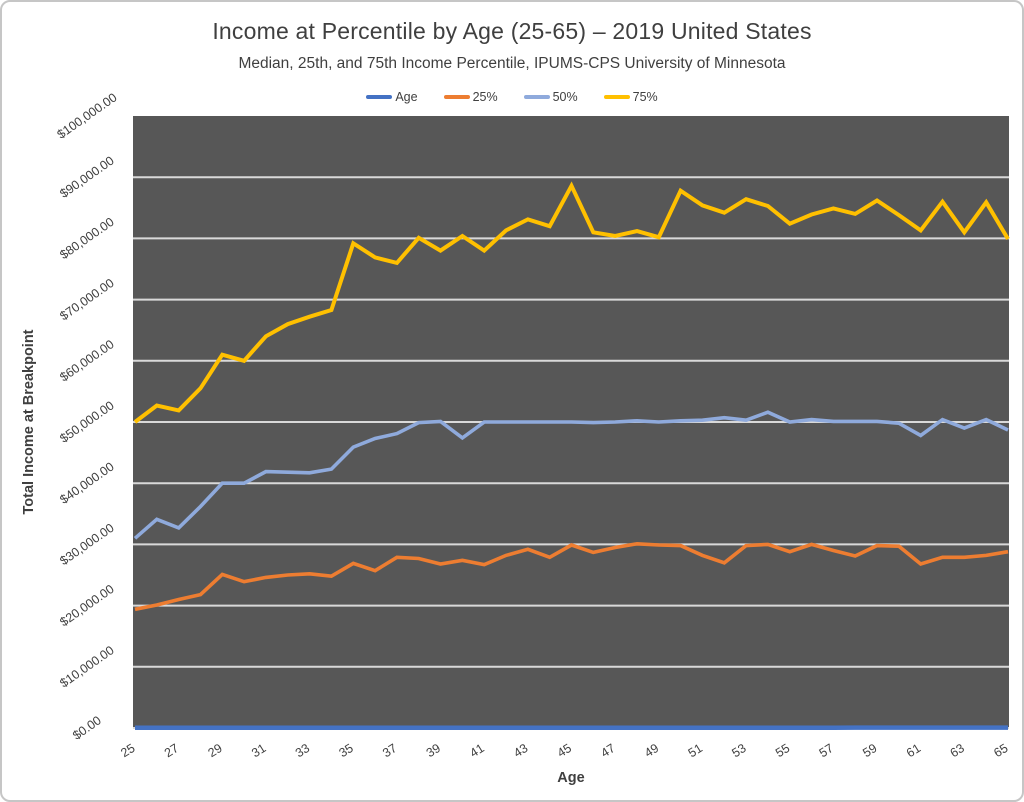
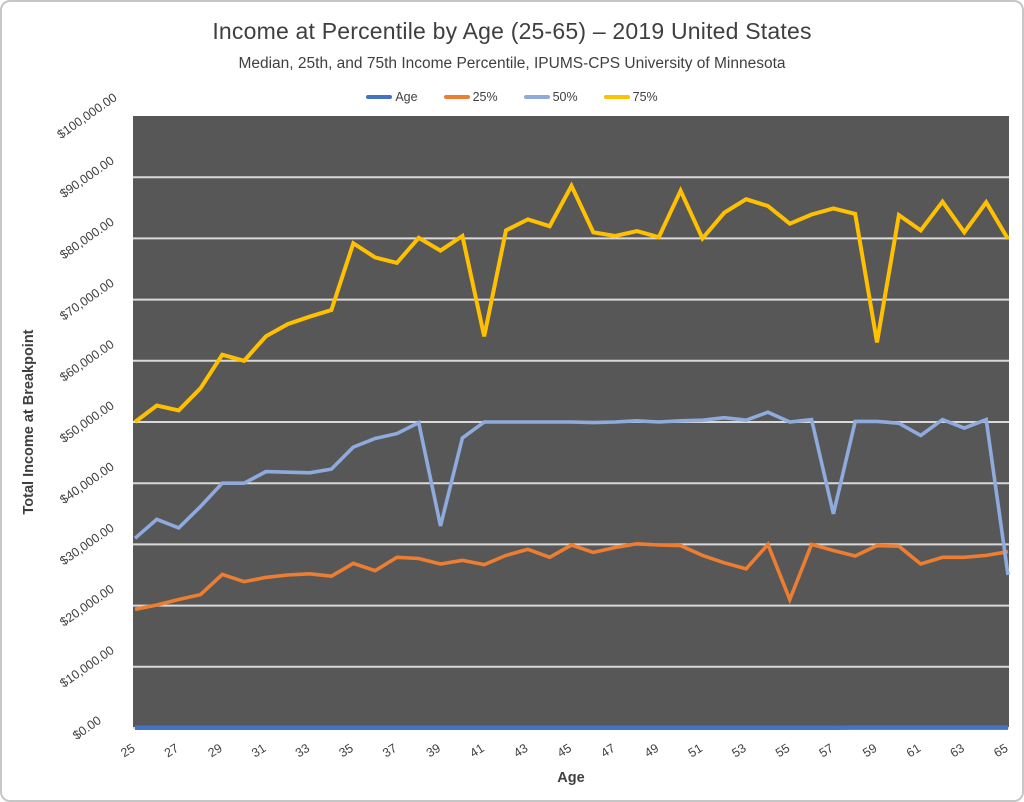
50%/39: $50000 -> $33000
75%/41: $78000 -> $64000
75%/51: $85000 -> $80000
25%/53: $30000 -> $26000
25%/55: $29000 -> $21000
50%/57: $50000 -> $35000
75%/59: $86000 -> $63000
50%/65: $49000 -> $25000
